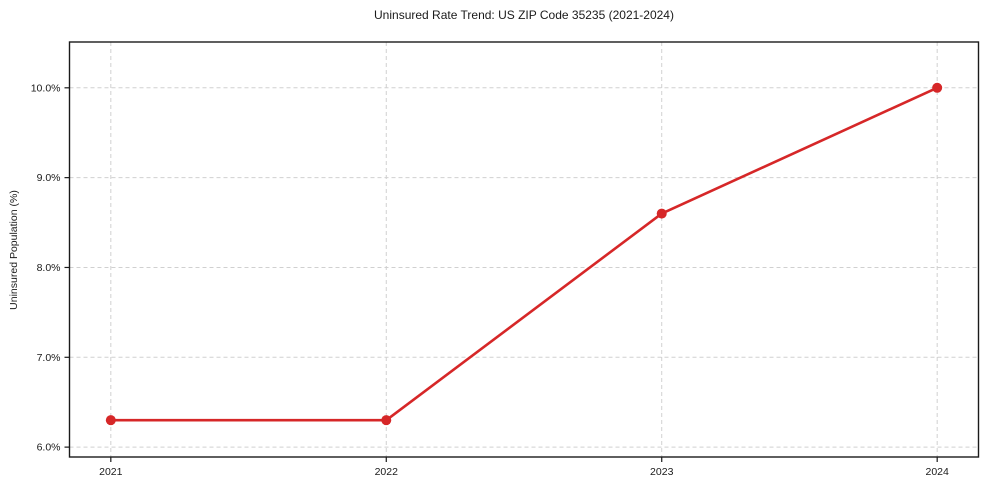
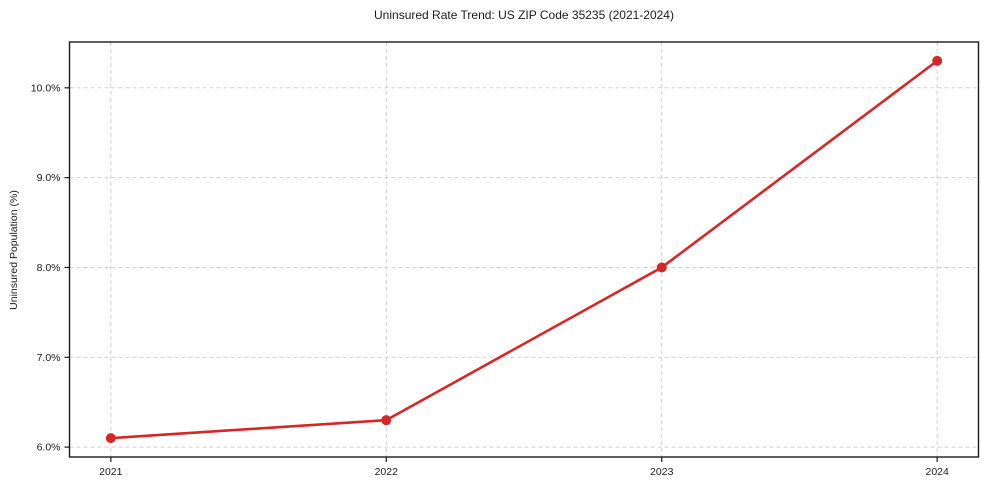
2021: 6.3% -> 6.1%
2023: 8.6% -> 8.0%
2024: 10.0% -> 10.3%
